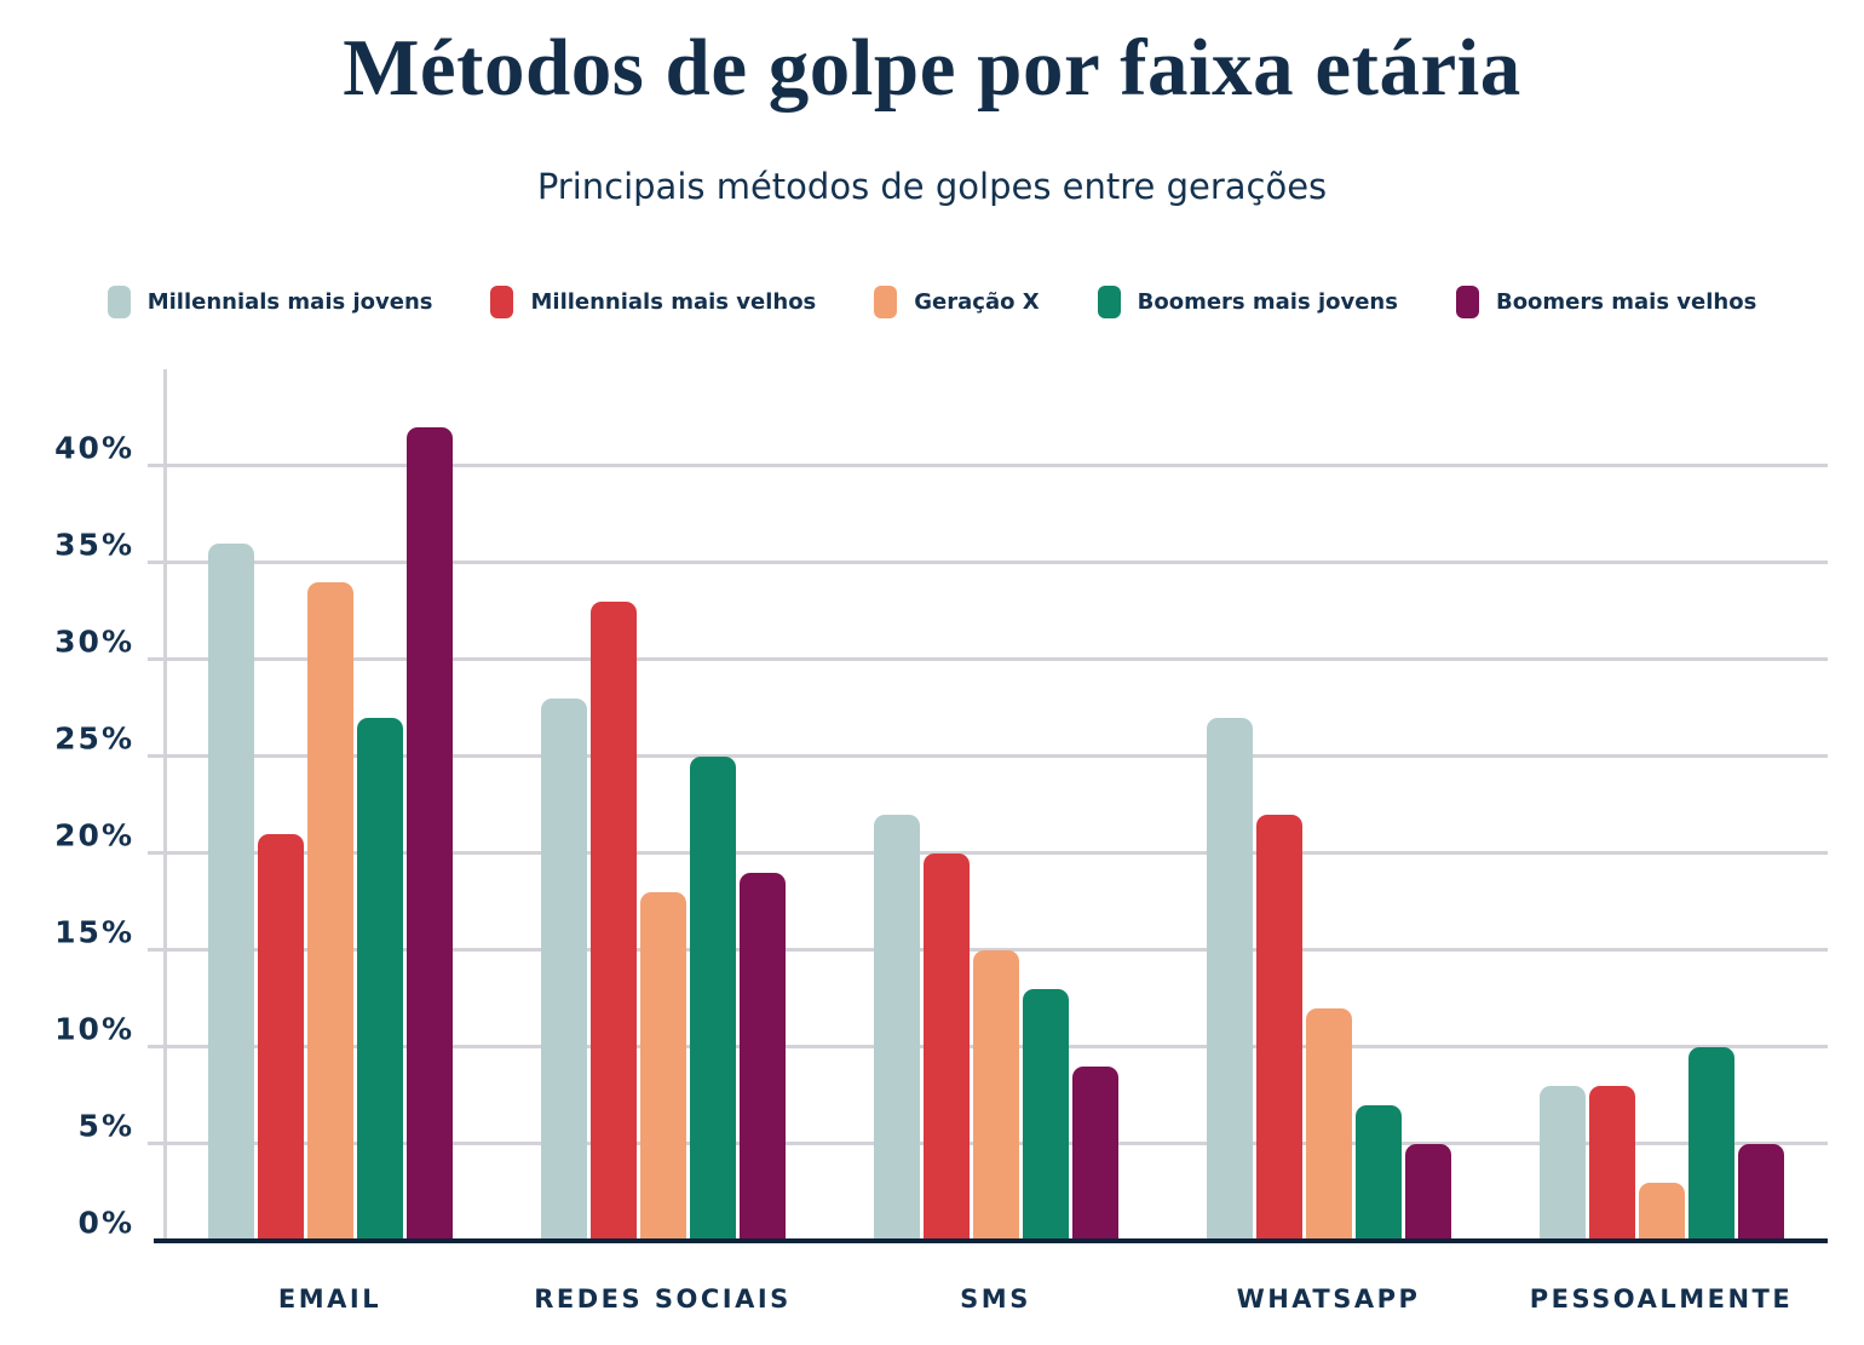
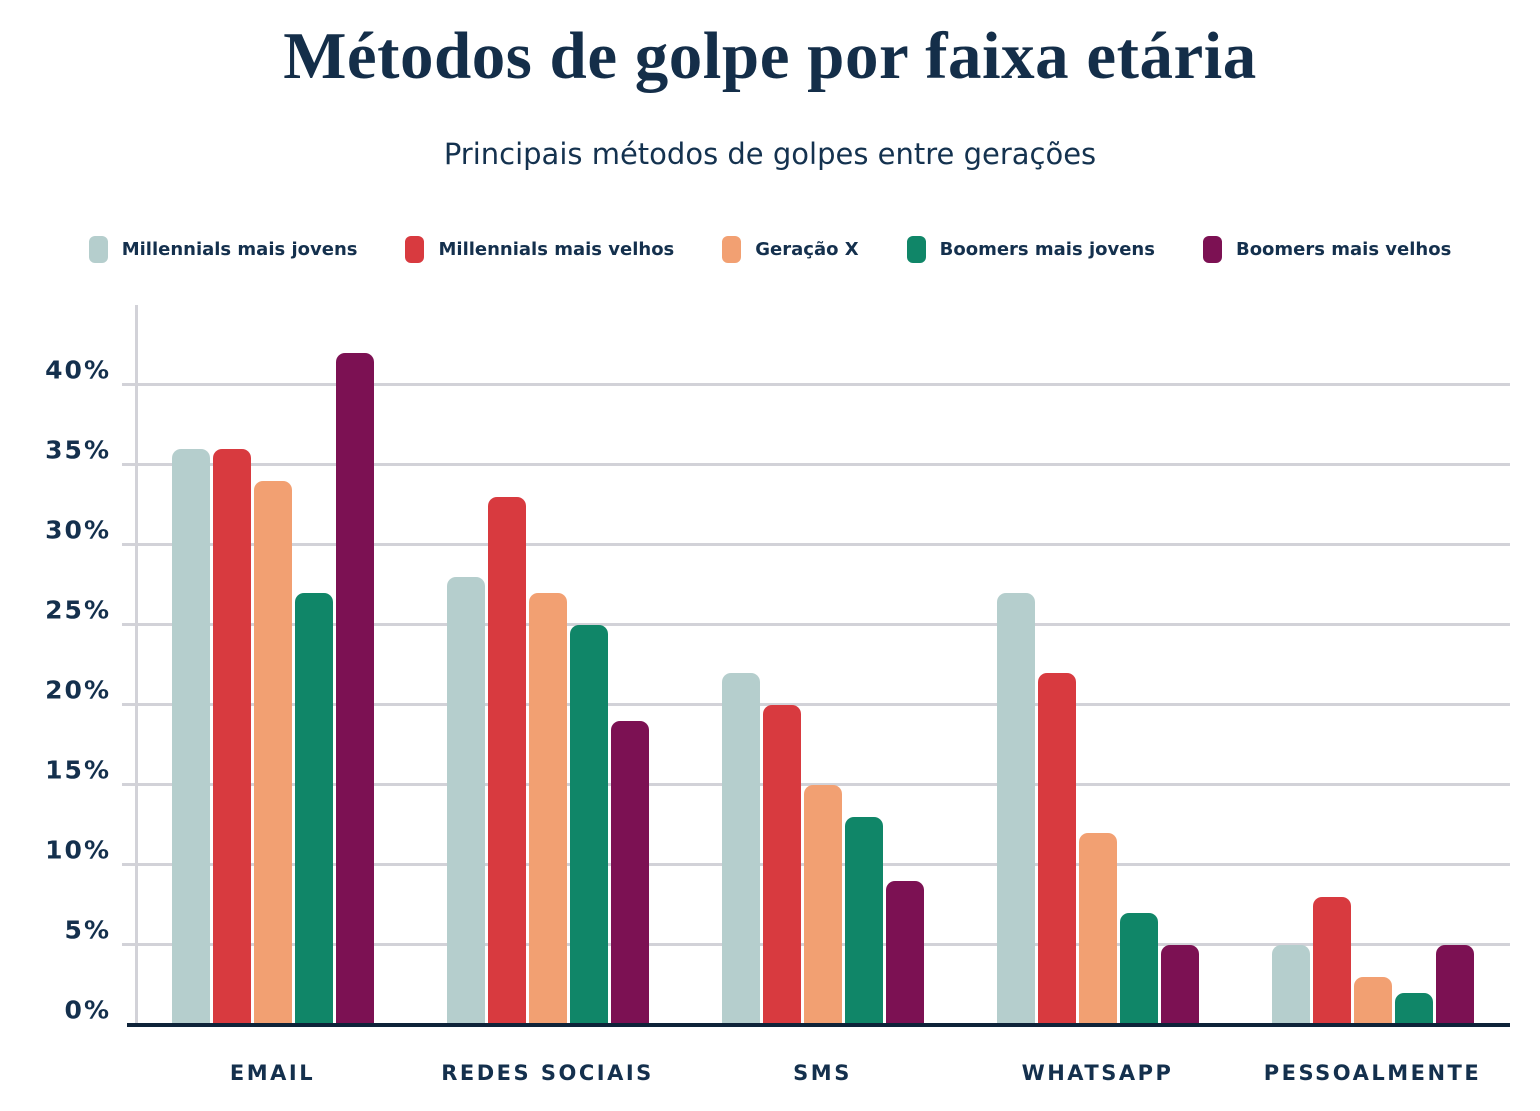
Millennials mais velhos/EMAIL: 21% -> 36%
Geração X/REDES SOCIAIS: 18% -> 27%
Millennials mais jovens/PESSOALMENTE: 8% -> 5%
Boomers mais jovens/PESSOALMENTE: 10% -> 2%
